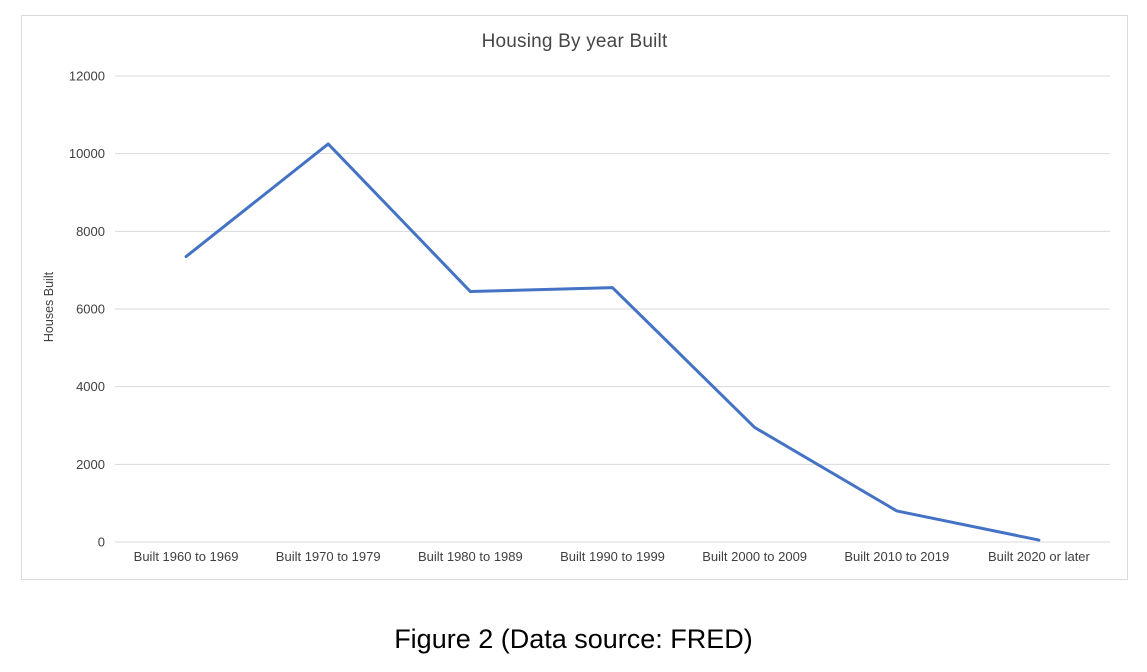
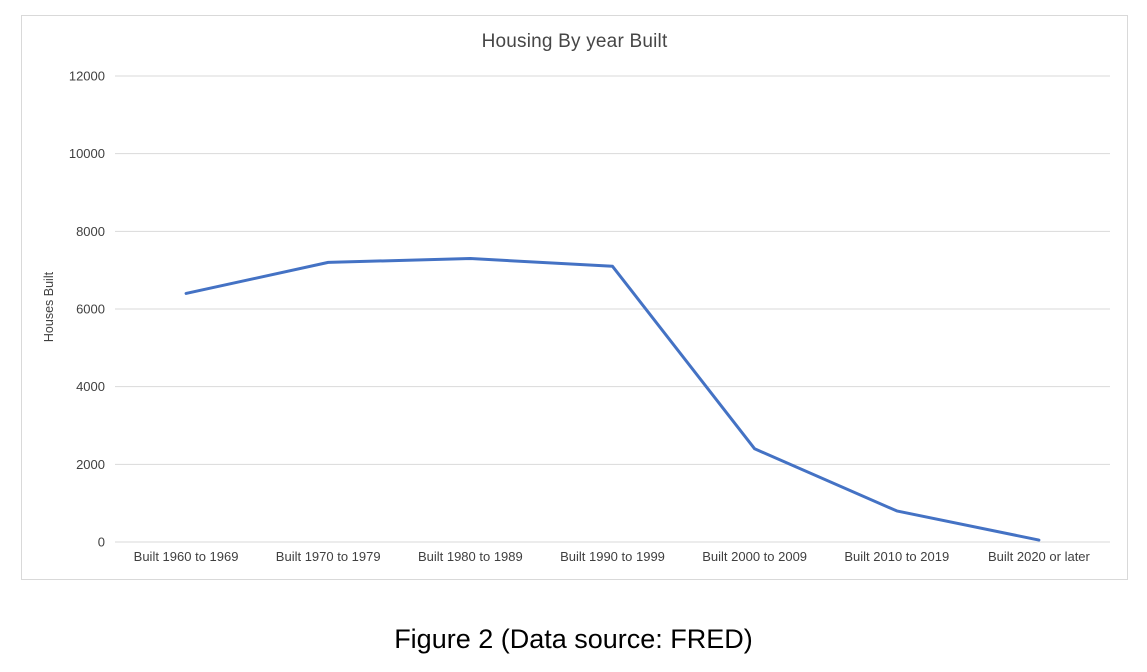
Built 1960 to 1969: 7400 -> 6400
Built 1970 to 1979: 10200 -> 7200
Built 1980 to 1989: 6400 -> 7300
Built 1990 to 1999: 6600 -> 7100
Built 2000 to 2009: 3000 -> 2400
